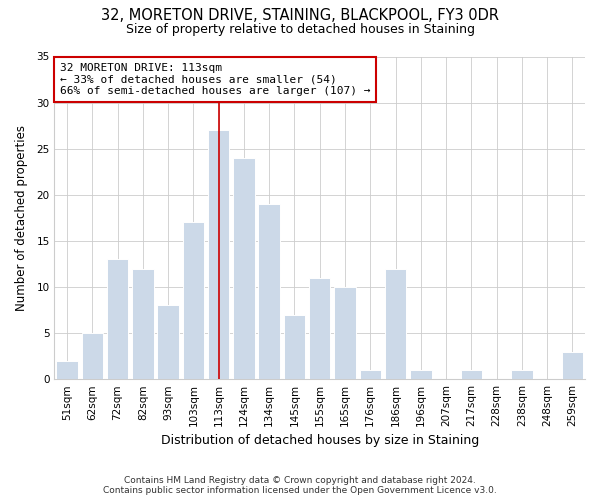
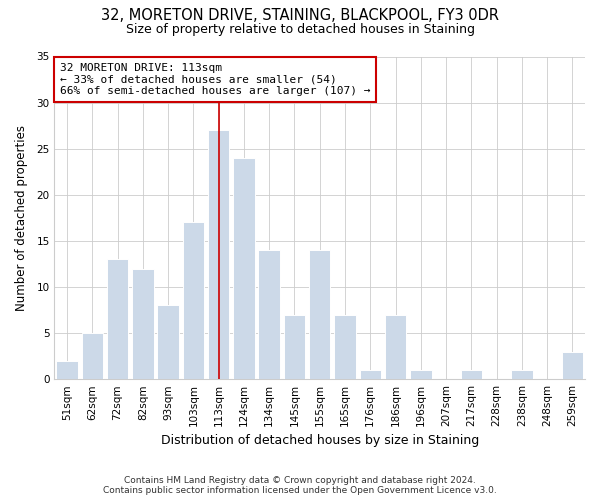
134sqm: 19 -> 14
155sqm: 11 -> 14
165sqm: 10 -> 7
186sqm: 12 -> 7
